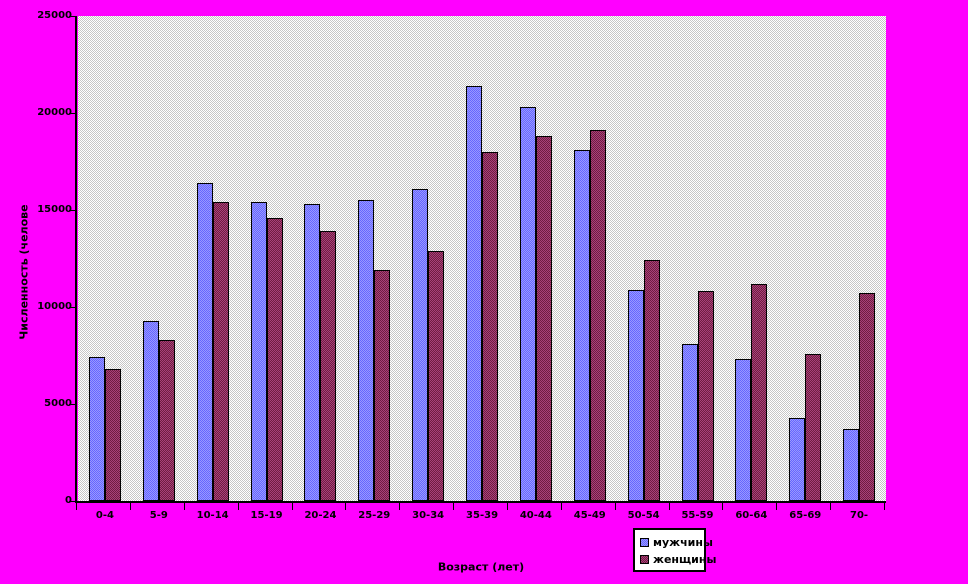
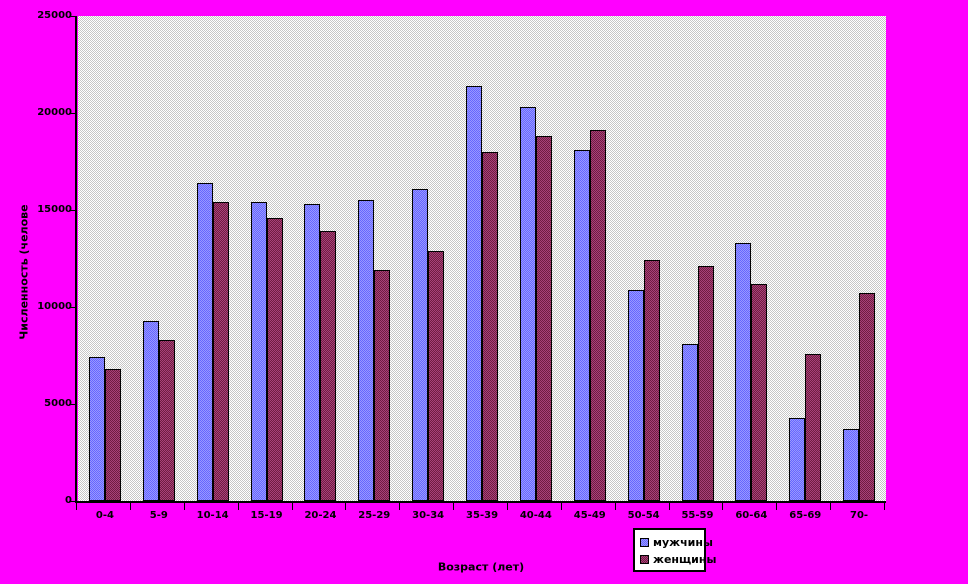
женщины/55-59: 10800 -> 12100
мужчины/60-64: 7300 -> 13300
